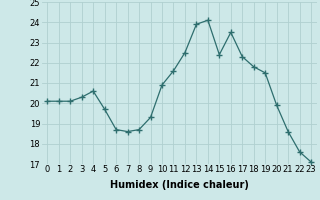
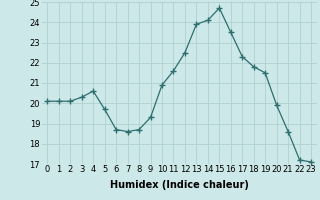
15: 22.4 -> 24.7
22: 17.6 -> 17.2
